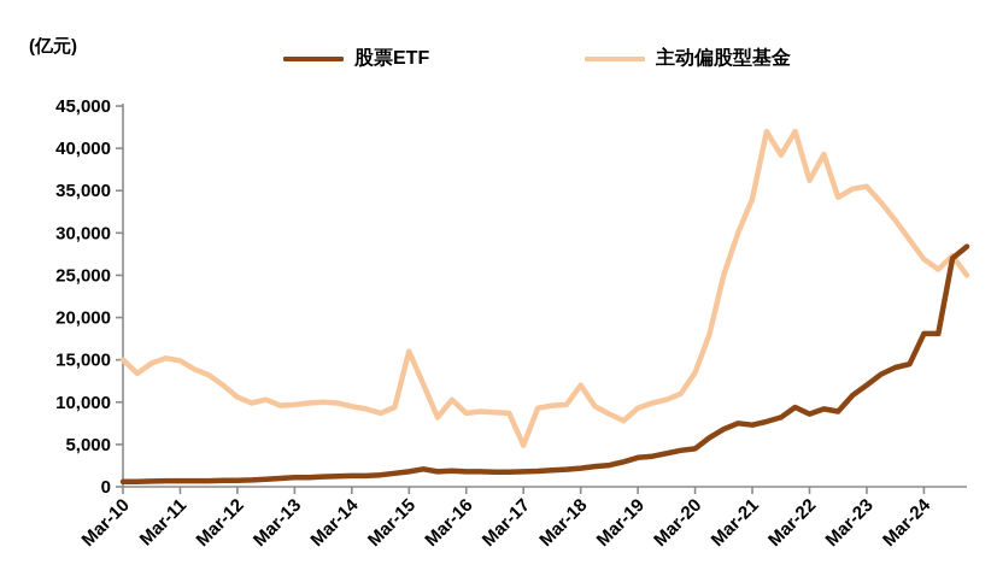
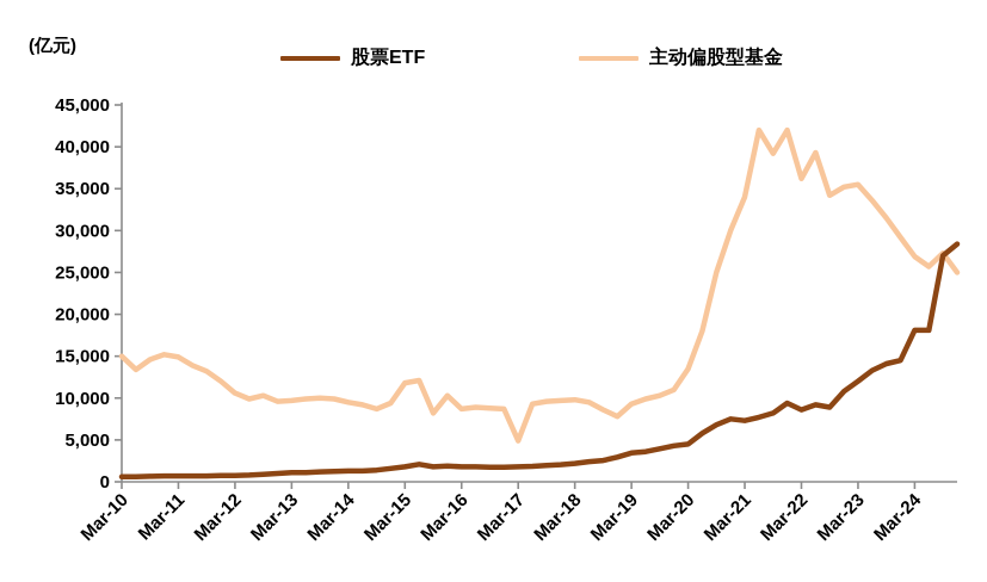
主动偏股型基金/Mar-15: 16000 -> 12000
主动偏股型基金/Mar-18: 12000 -> 10000
